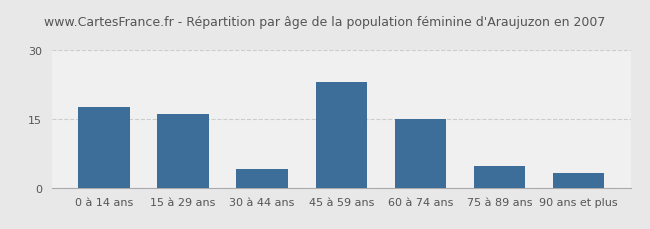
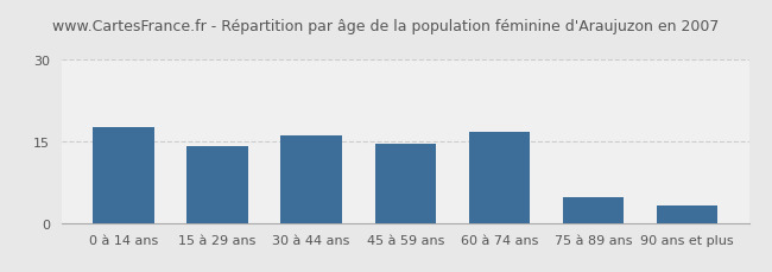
15 à 29 ans: 16.0 -> 14.0
30 à 44 ans: 4.0 -> 16.0
45 à 59 ans: 23.0 -> 14.5
60 à 74 ans: 15.0 -> 16.7
